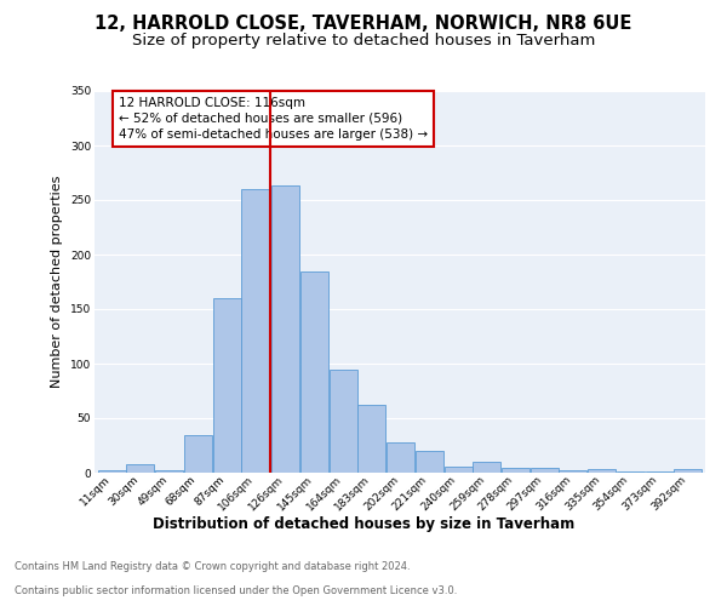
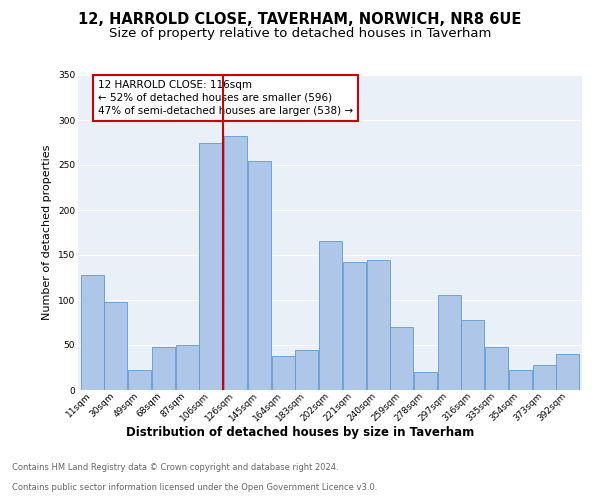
11sqm: 2 -> 128
30sqm: 8 -> 98
49sqm: 2 -> 22
68sqm: 35 -> 48
87sqm: 160 -> 50
106sqm: 260 -> 274
126sqm: 263 -> 282
145sqm: 185 -> 254
164sqm: 95 -> 38
183sqm: 62 -> 44
202sqm: 28 -> 166
221sqm: 20 -> 142
240sqm: 6 -> 144
259sqm: 10 -> 70
278sqm: 5 -> 20
297sqm: 5 -> 106
316sqm: 2 -> 78
335sqm: 3 -> 48
354sqm: 1 -> 22
373sqm: 1 -> 28
392sqm: 3 -> 40
